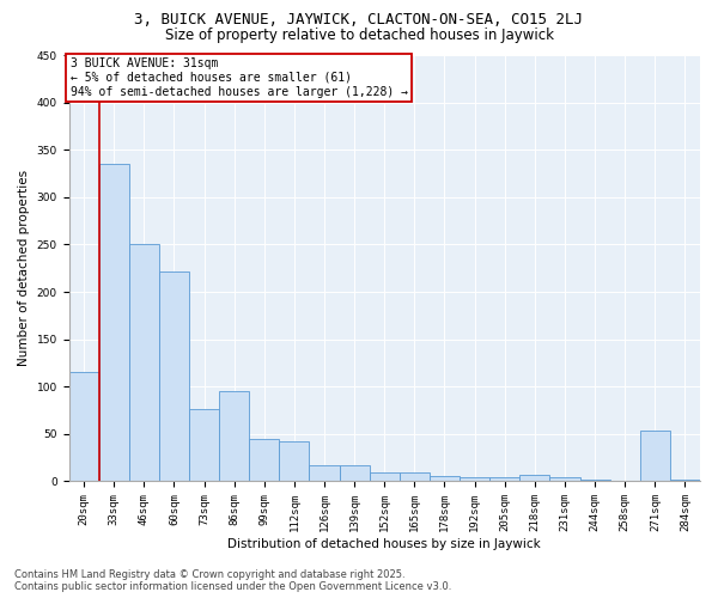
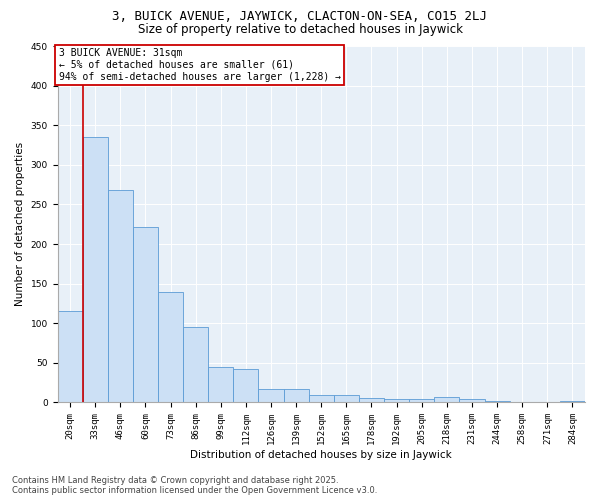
46sqm: 250 -> 268
73sqm: 76 -> 140
271sqm: 54 -> 1
